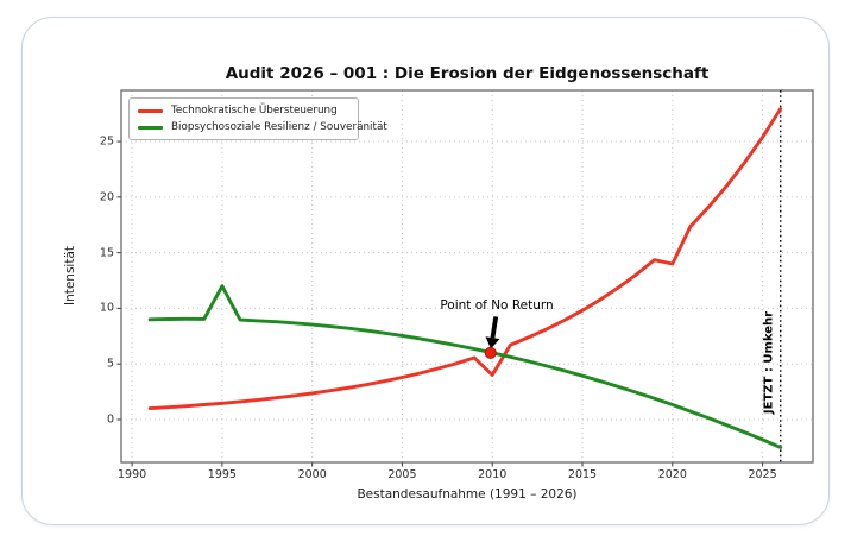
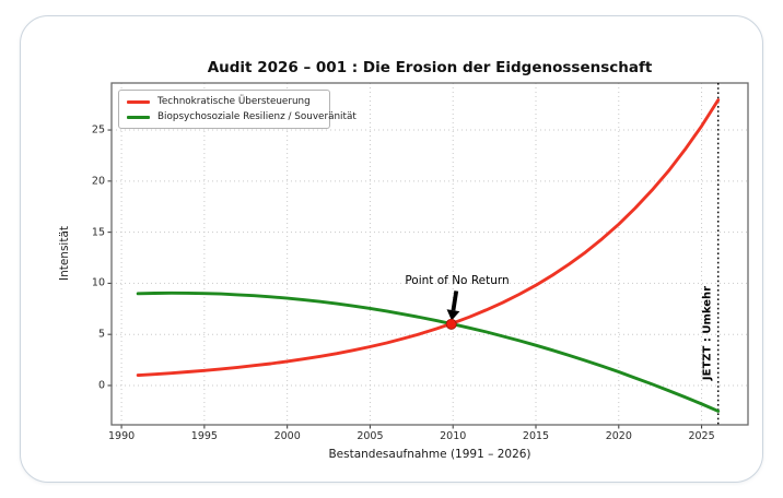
Biopsychosoziale Resilienz / Souveränität/1995: 12 -> 9
Technokratische Übersteuerung/2010: 4 -> 6
Technokratische Übersteuerung/2020: 14 -> 16
